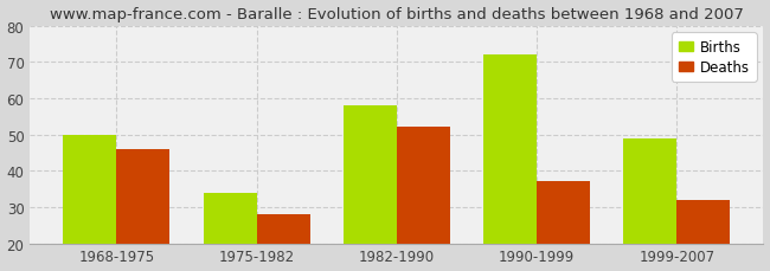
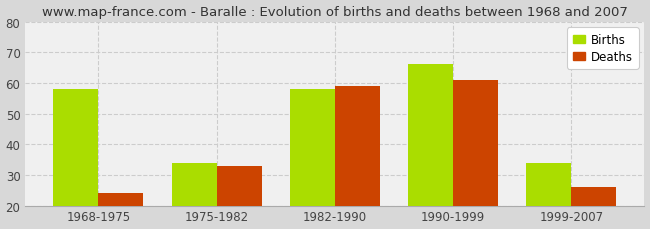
Births/1968-1975: 50 -> 58
Deaths/1968-1975: 46 -> 24
Deaths/1975-1982: 28 -> 33
Deaths/1982-1990: 52 -> 59
Births/1990-1999: 72 -> 66
Deaths/1990-1999: 37 -> 61
Births/1999-2007: 49 -> 34
Deaths/1999-2007: 32 -> 26
